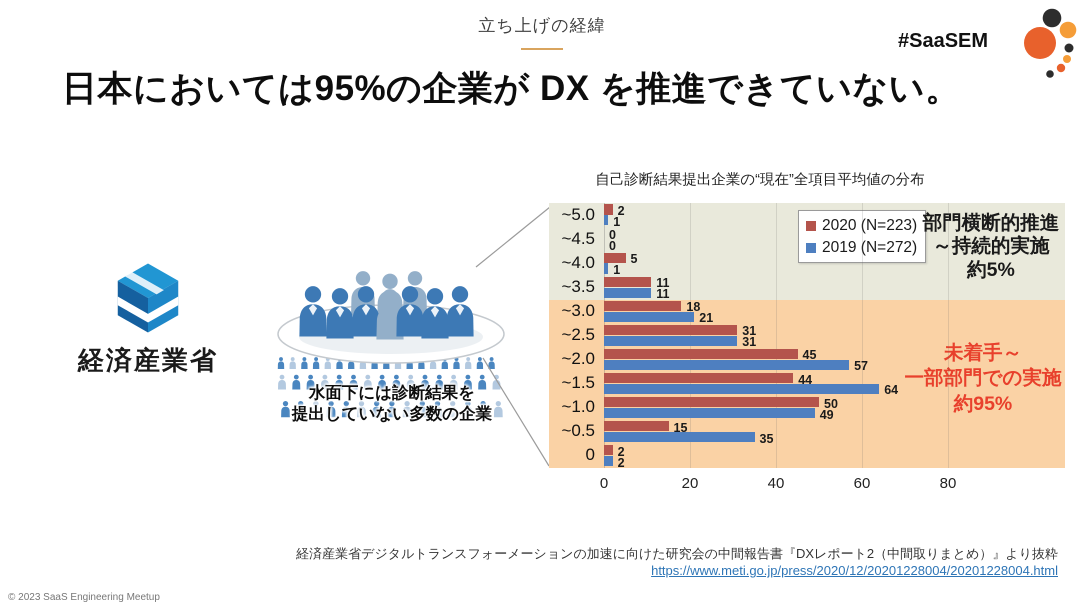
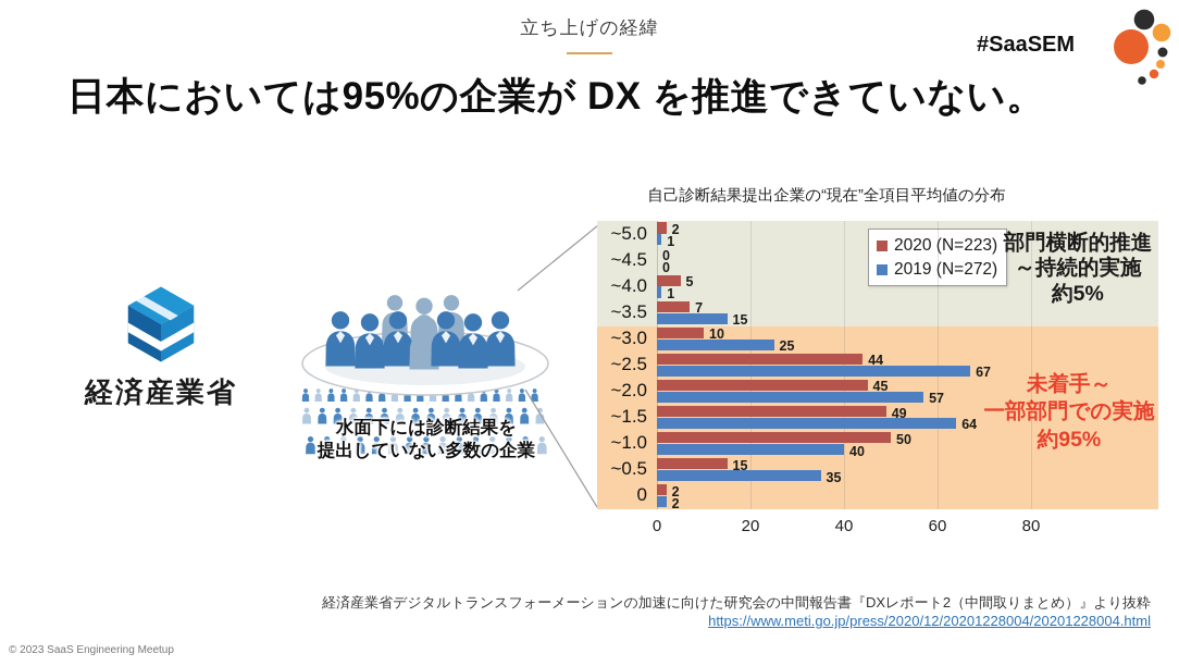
2020 (N=223)/~3.5: 11 -> 7
2019 (N=272)/~3.5: 11 -> 15
2020 (N=223)/~3.0: 18 -> 10
2019 (N=272)/~3.0: 21 -> 25
2020 (N=223)/~2.5: 31 -> 44
2019 (N=272)/~2.5: 31 -> 67
2020 (N=223)/~1.5: 44 -> 49
2019 (N=272)/~1.0: 49 -> 40
